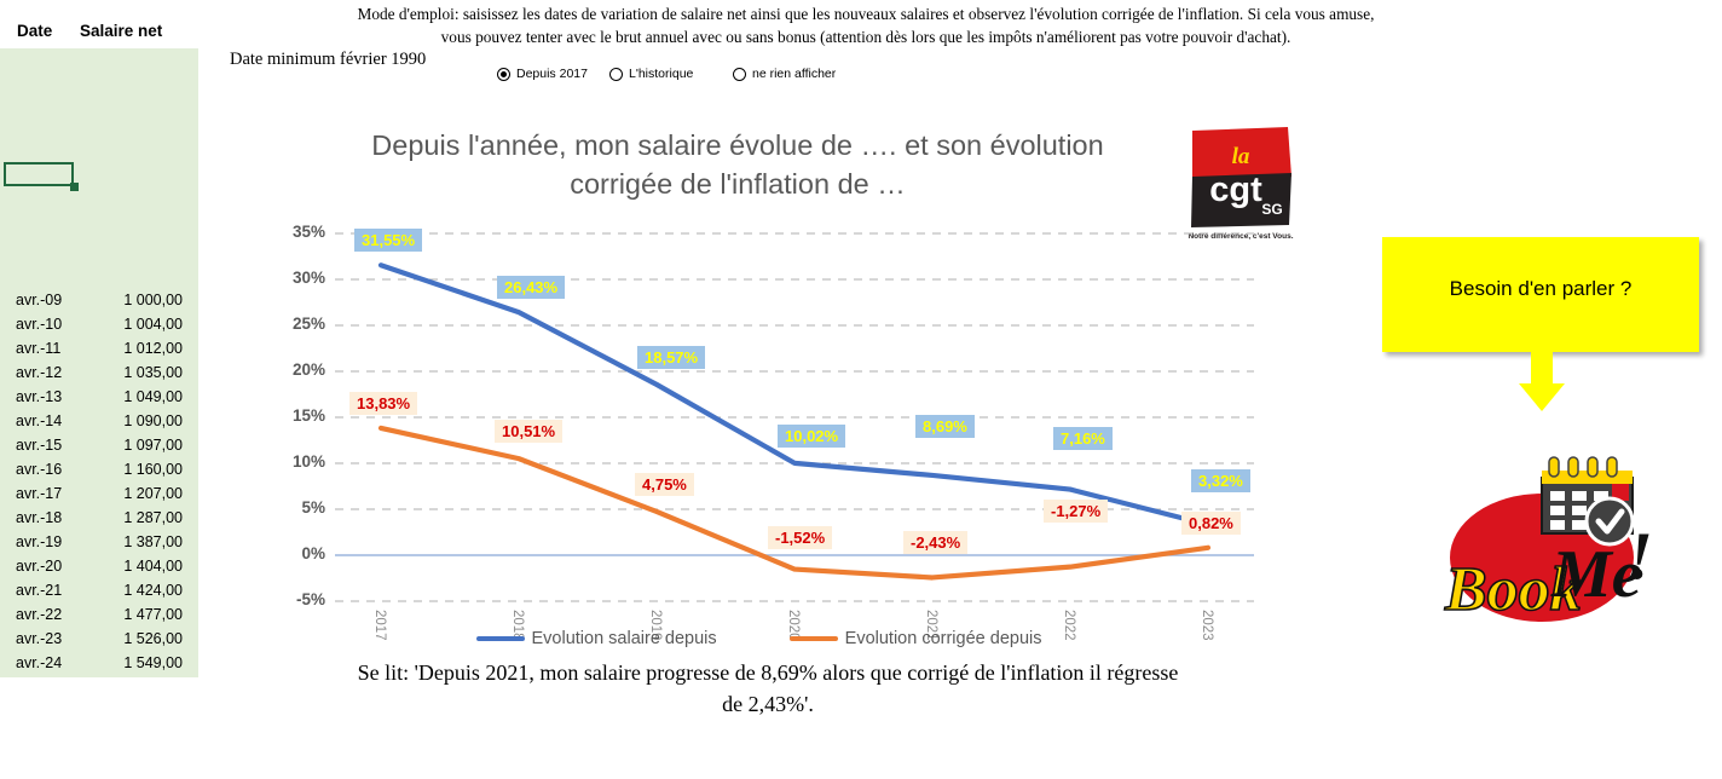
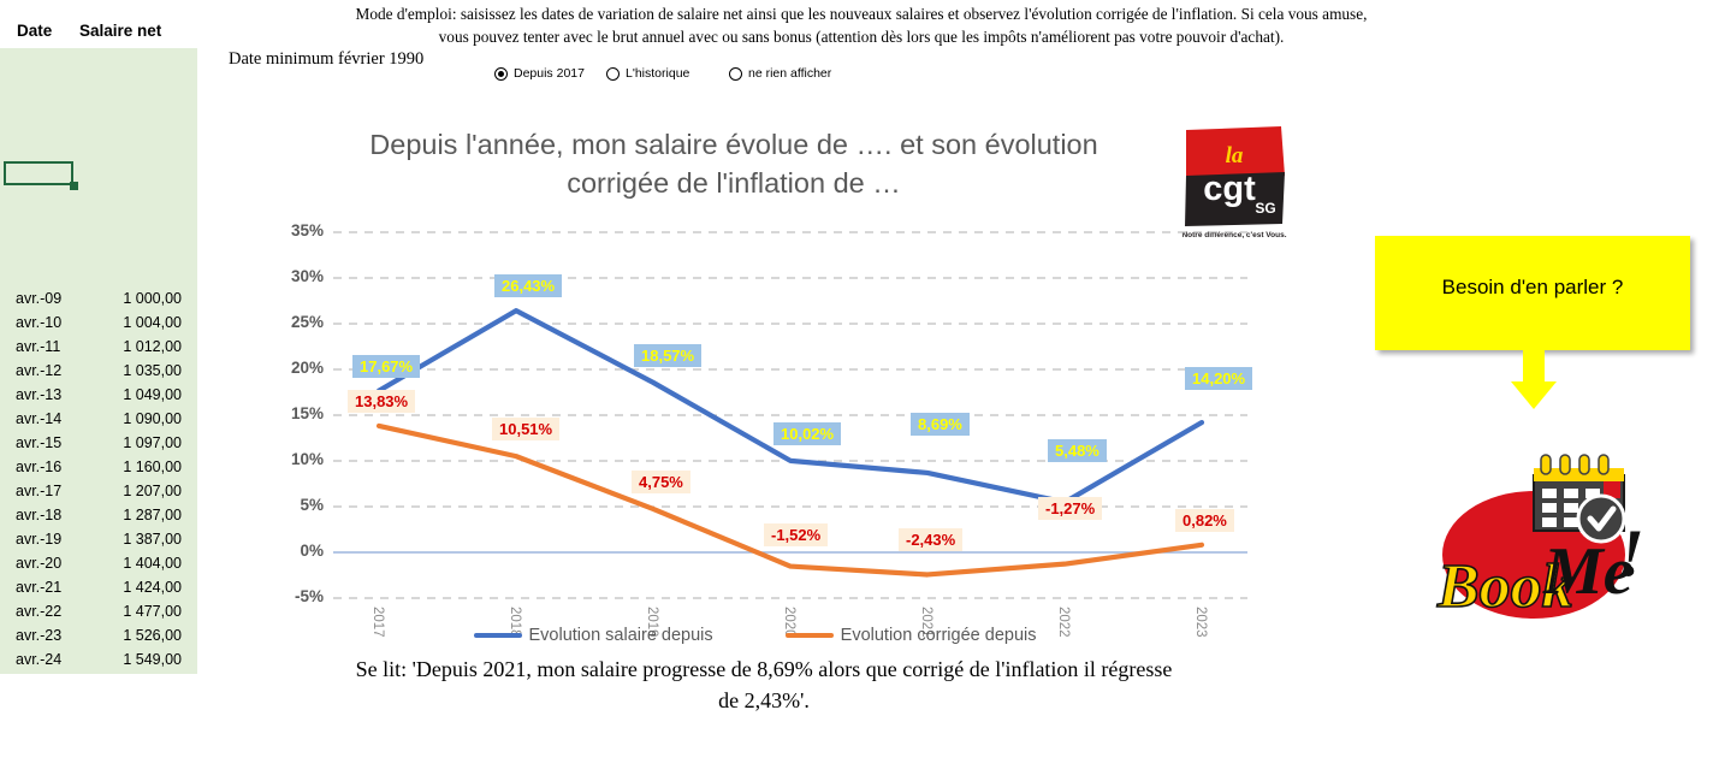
Evolution salaire depuis/2017: 31,55% -> 17,67%
Evolution salaire depuis/2022: 7,16% -> 5,48%
Evolution salaire depuis/2023: 3,32% -> 14,20%
